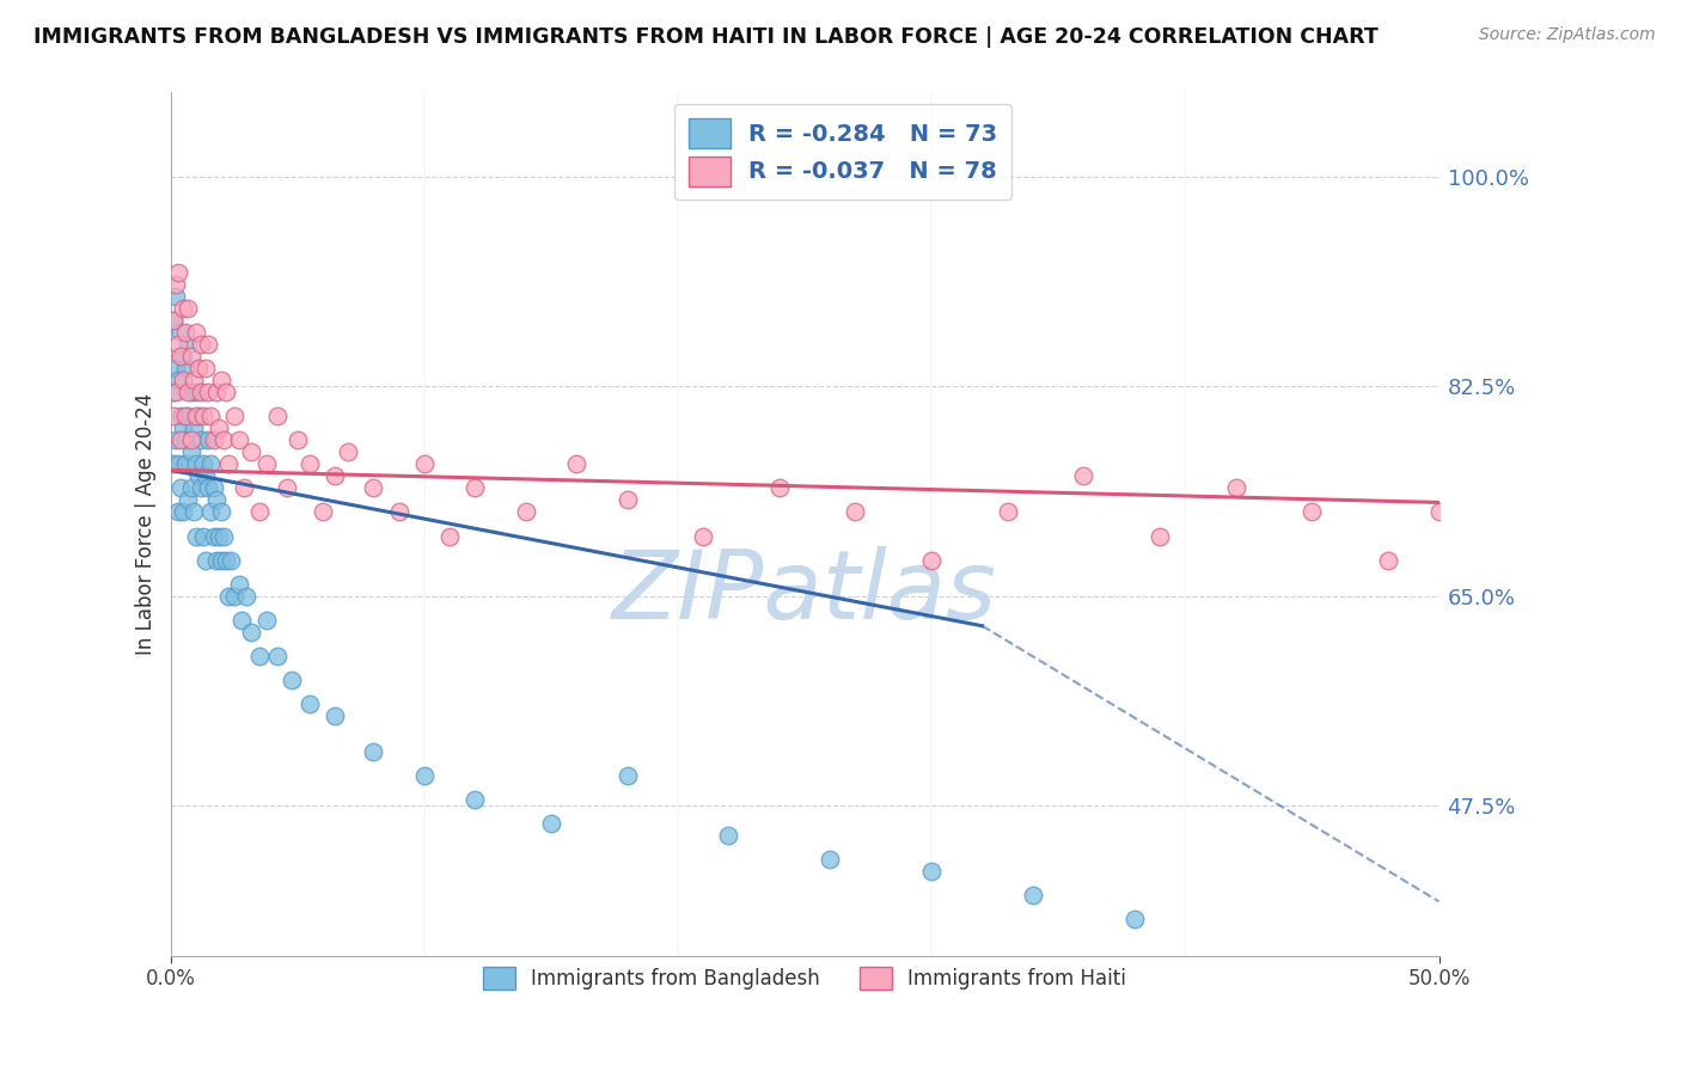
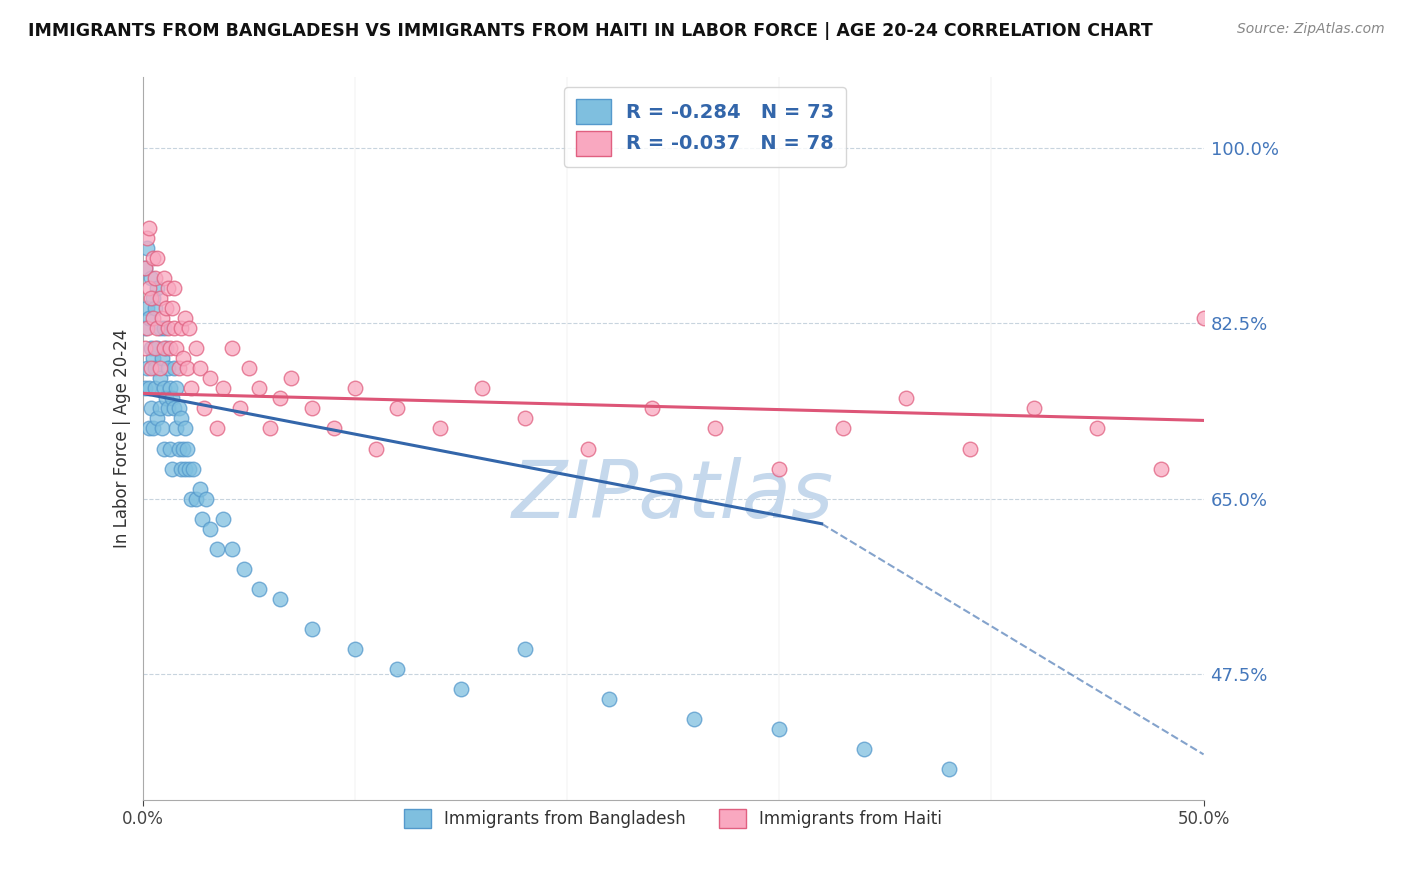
Immigrants from Haiti/50.0%: 72% -> 83%
